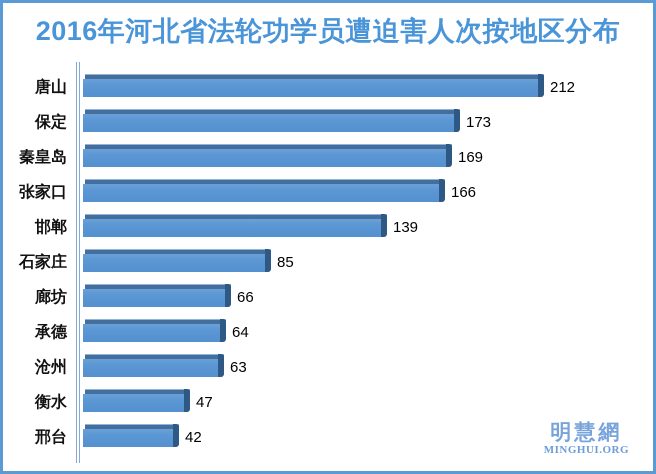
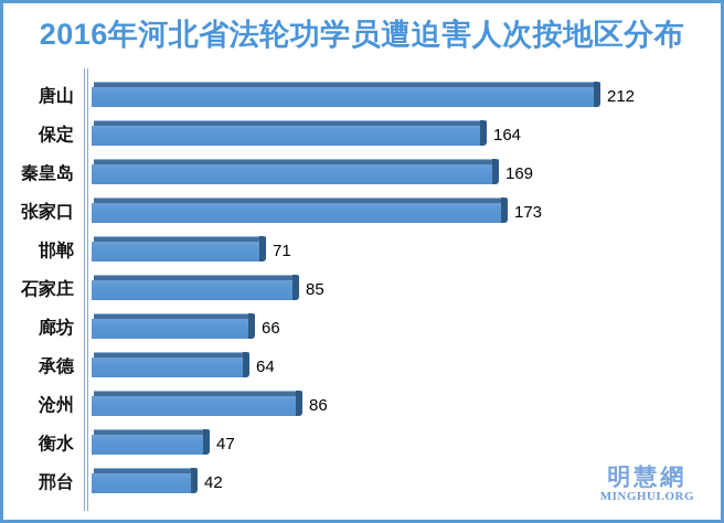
保定: 173 -> 164
张家口: 166 -> 173
邯郸: 139 -> 71
沧州: 63 -> 86
